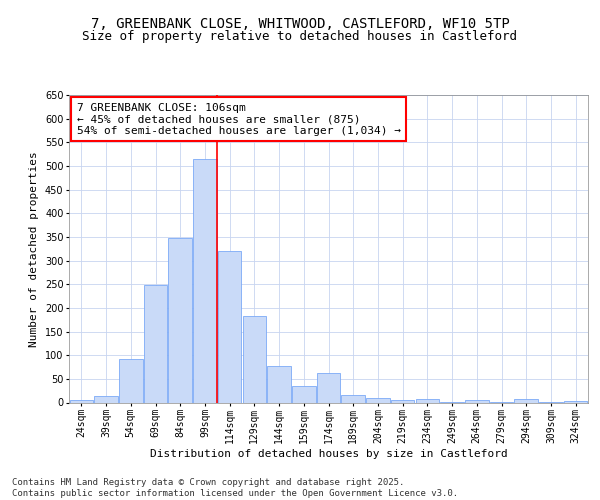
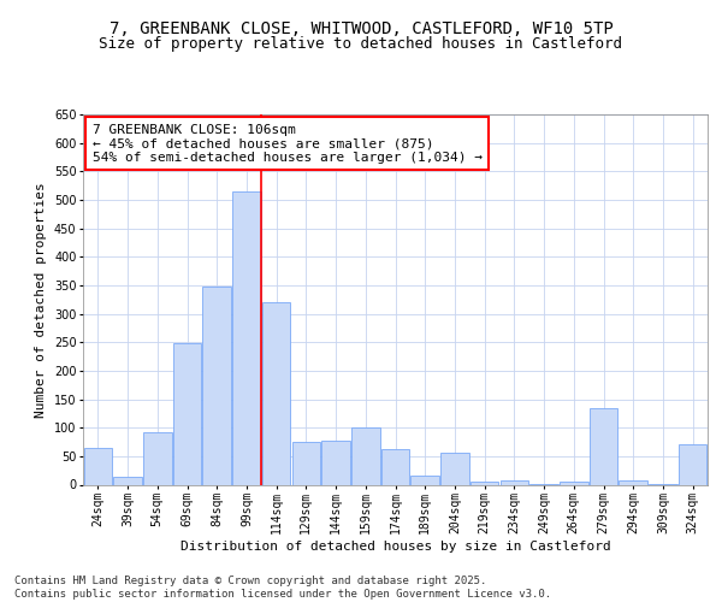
24sqm: 5 -> 65
129sqm: 182 -> 75
159sqm: 35 -> 100
204sqm: 10 -> 55
279sqm: 2 -> 135
324sqm: 3 -> 70
